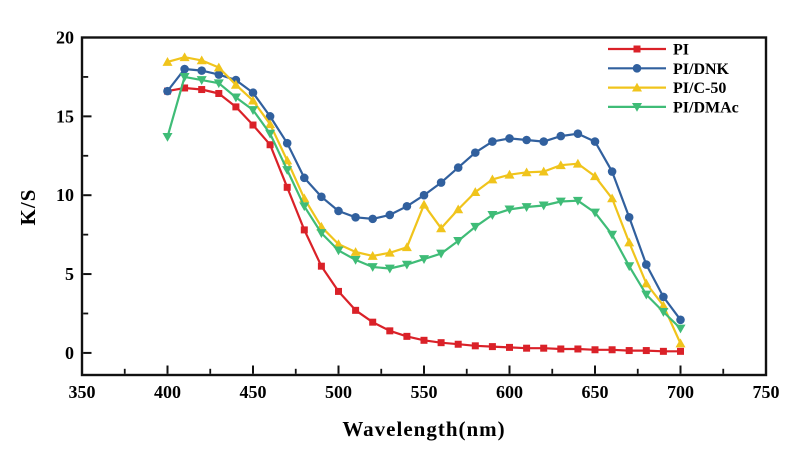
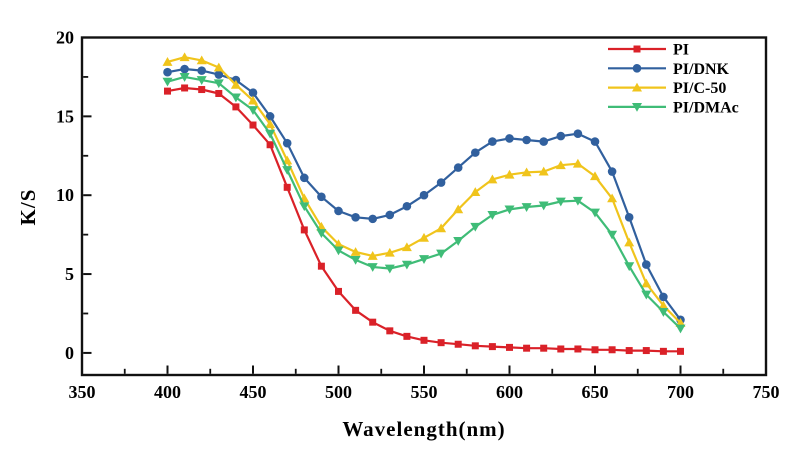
PI/DNK/400: 16.6 -> 17.8
PI/DMAc/400: 13.7 -> 17.2
PI/C-50/550: 9.4 -> 7.3
PI/C-50/700: 0.6 -> 1.9
